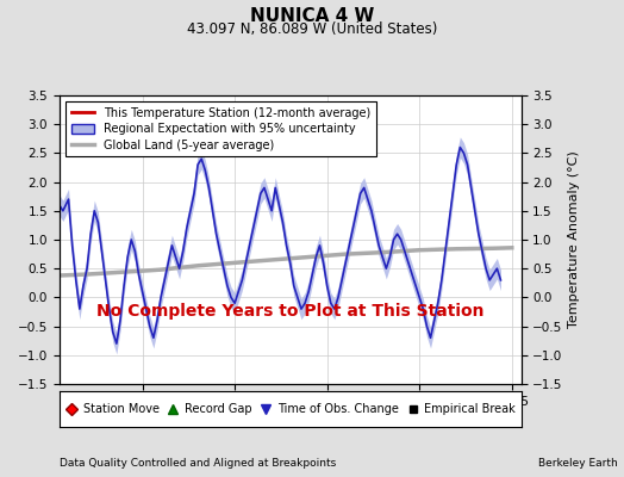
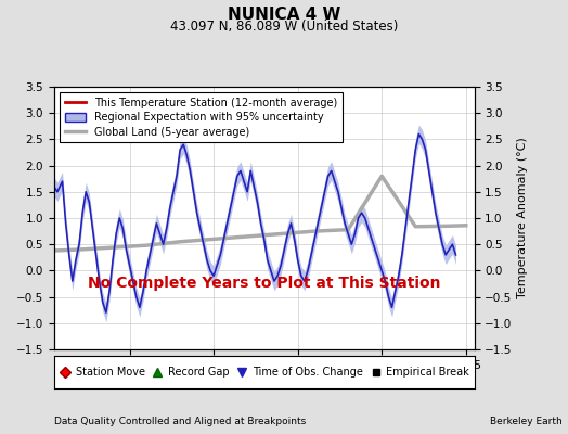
Global Land (5-year average)/2010: 0.82 -> 1.80
